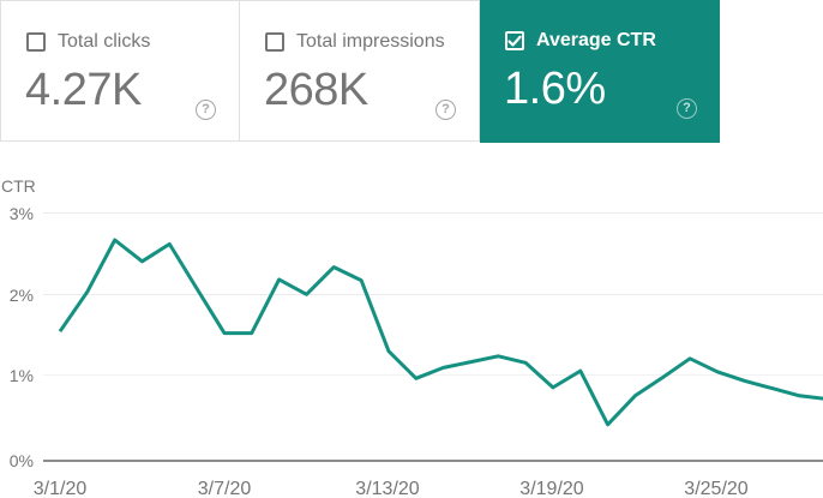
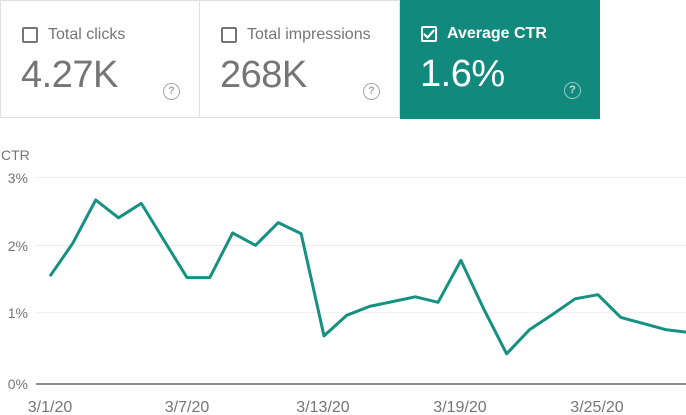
3/13/20: 1.3% -> 0.7%
3/19/20: 0.9% -> 1.8%
3/25/20: 1.1% -> 1.3%
